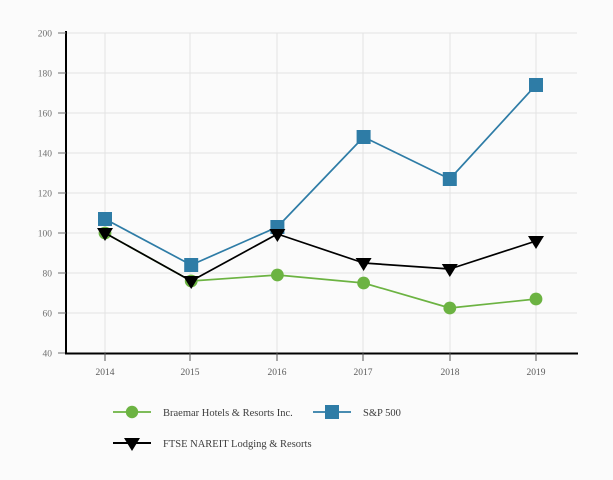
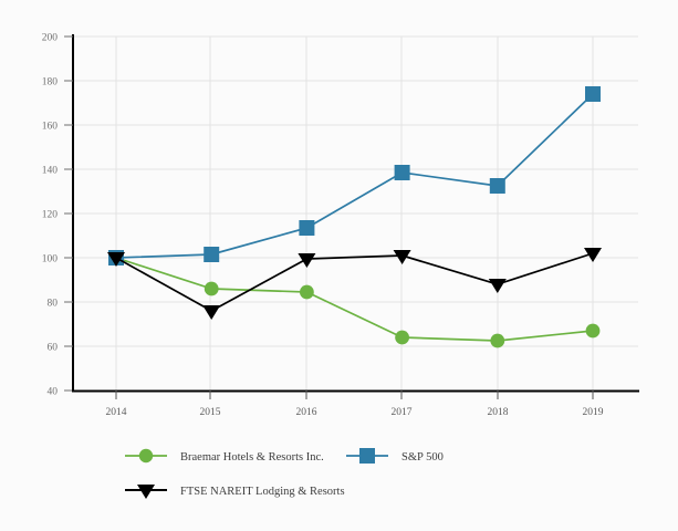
S&P 500/2014: 107 -> 100
Braemar Hotels & Resorts Inc./2015: 76 -> 86
S&P 500/2015: 84 -> 102
Braemar Hotels & Resorts Inc./2016: 79 -> 84
S&P 500/2016: 103 -> 114
Braemar Hotels & Resorts Inc./2017: 75 -> 64
S&P 500/2017: 148 -> 138
FTSE NAREIT Lodging & Resorts/2017: 85 -> 101
S&P 500/2018: 127 -> 132
FTSE NAREIT Lodging & Resorts/2018: 82 -> 88
FTSE NAREIT Lodging & Resorts/2019: 96 -> 102
